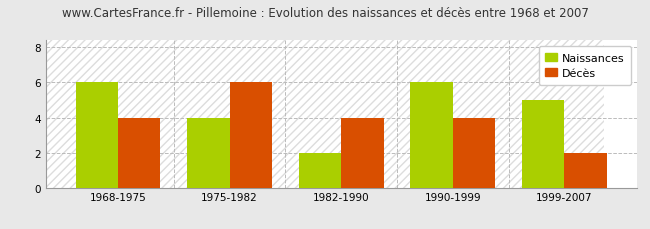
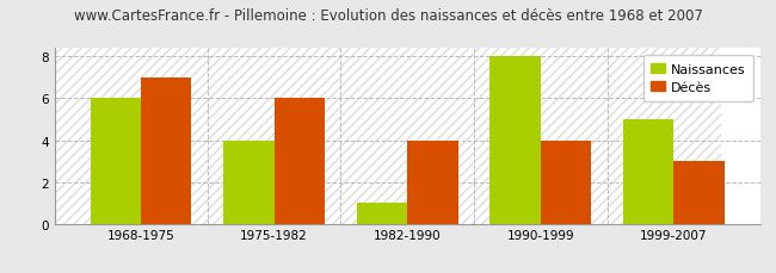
Décès/1968-1975: 4 -> 7
Naissances/1982-1990: 2 -> 1
Naissances/1990-1999: 6 -> 8
Décès/1999-2007: 2 -> 3
